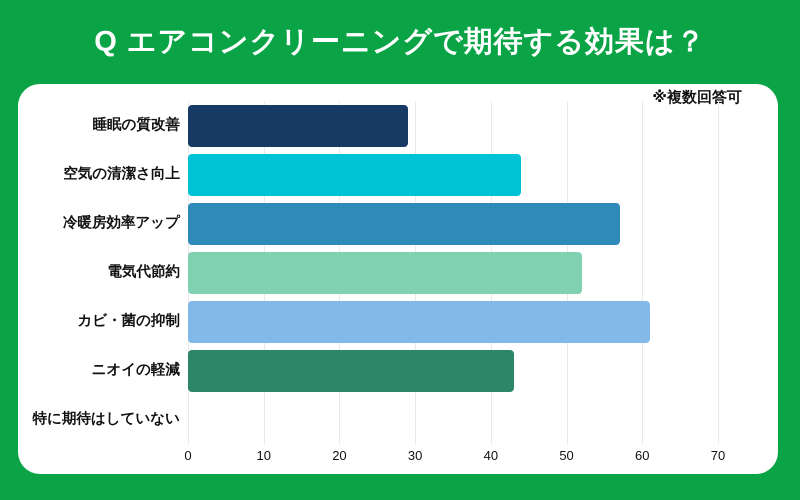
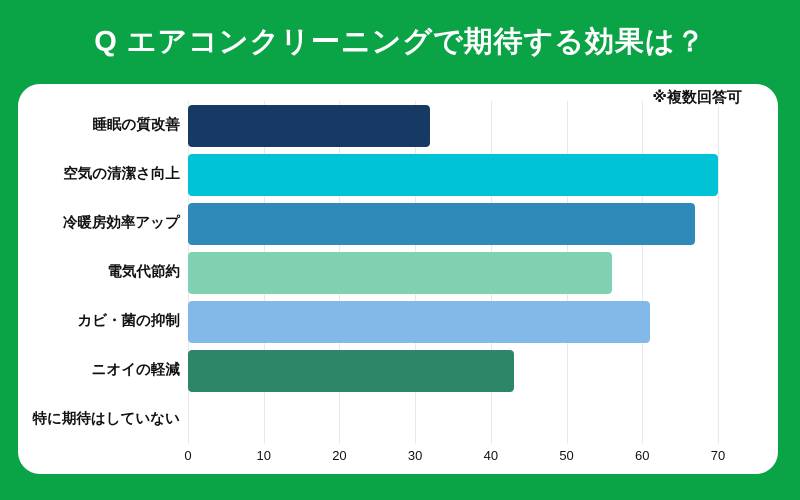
睡眠の質改善: 29 -> 32
空気の清潔さ向上: 44 -> 70
冷暖房効率アップ: 57 -> 67
電気代節約: 52 -> 56
